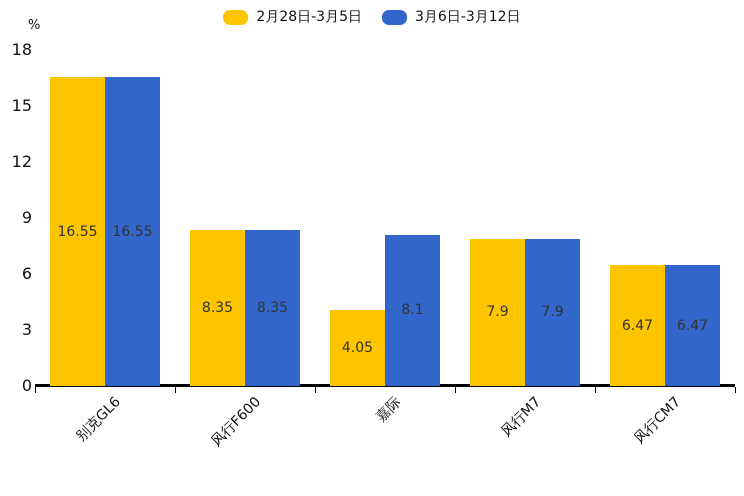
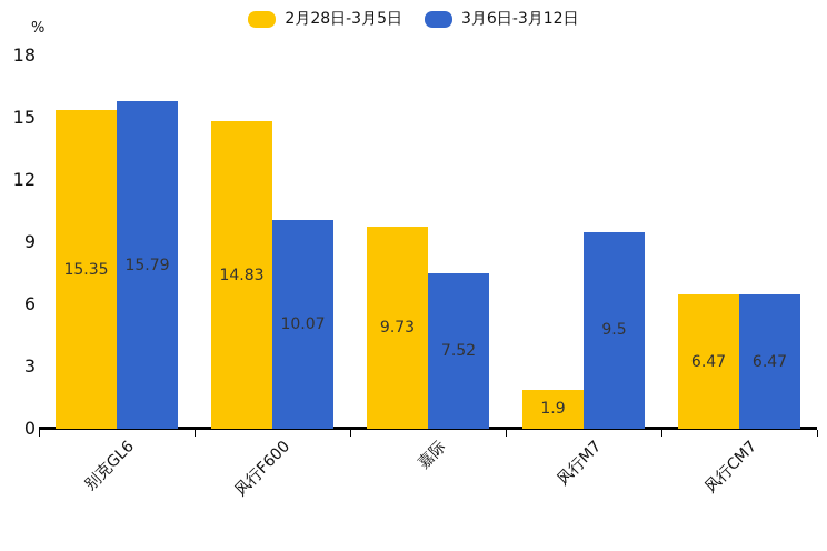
2月28日-3月5日/别克GL6: 16.55 -> 15.35
3月6日-3月12日/别克GL6: 16.55 -> 15.79
2月28日-3月5日/风行F600: 8.35 -> 14.83
3月6日-3月12日/风行F600: 8.35 -> 10.07
2月28日-3月5日/嘉际: 4.05 -> 9.73
3月6日-3月12日/嘉际: 8.1 -> 7.52
2月28日-3月5日/风行M7: 7.9 -> 1.9
3月6日-3月12日/风行M7: 7.9 -> 9.5
